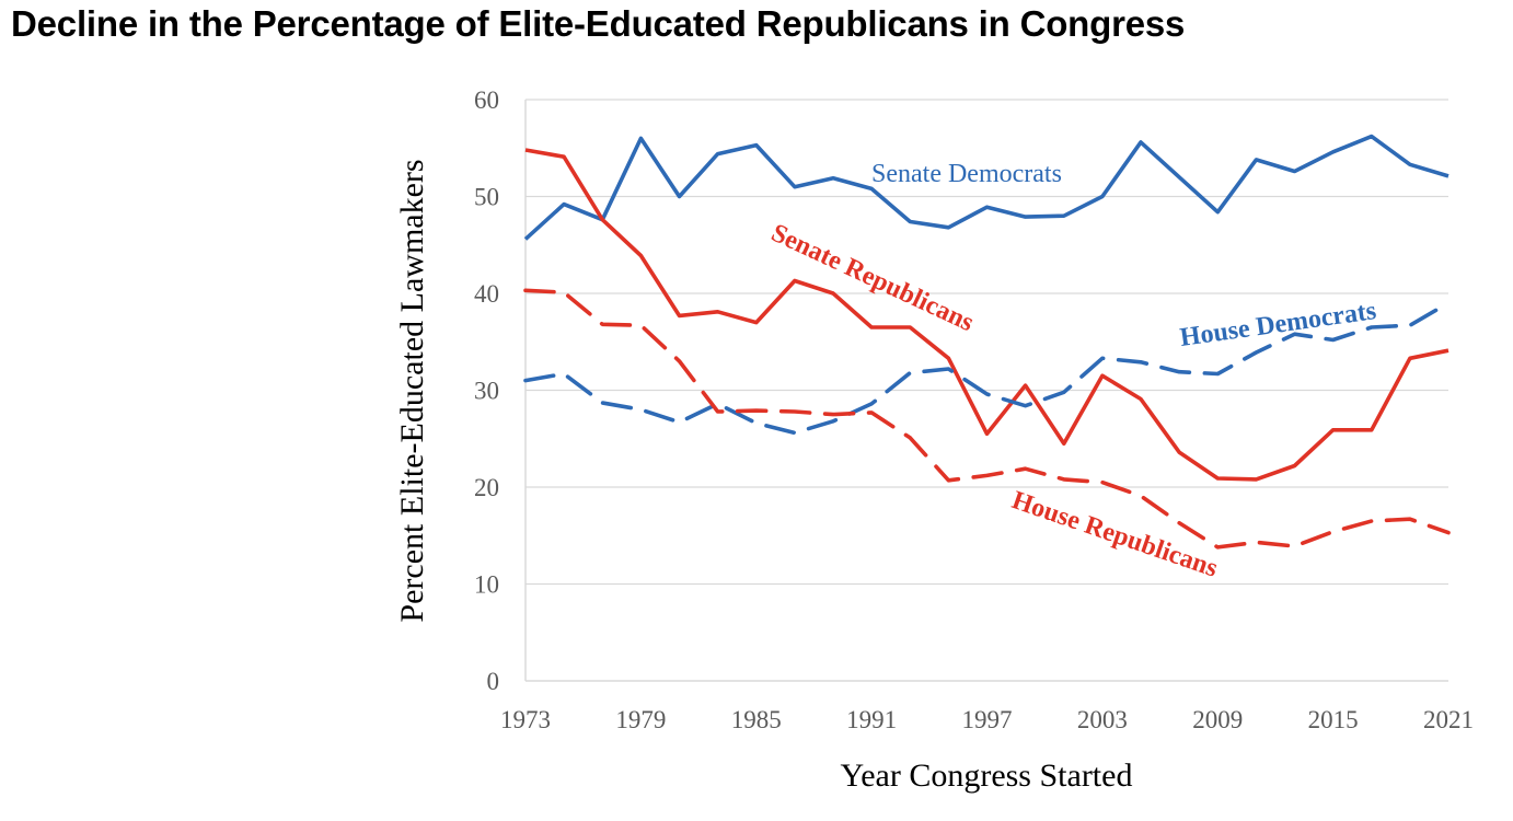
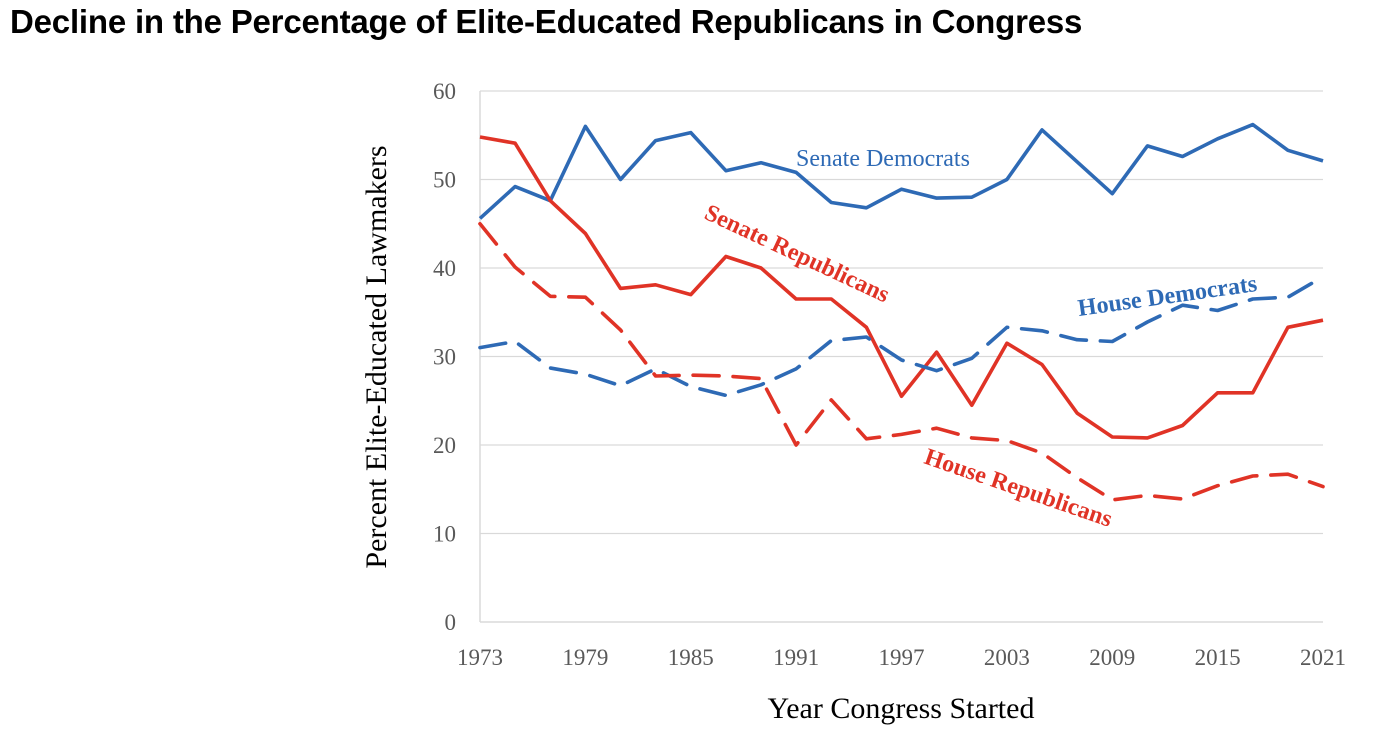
House Republicans/1973: 40 -> 45
House Republicans/1991: 28 -> 20
